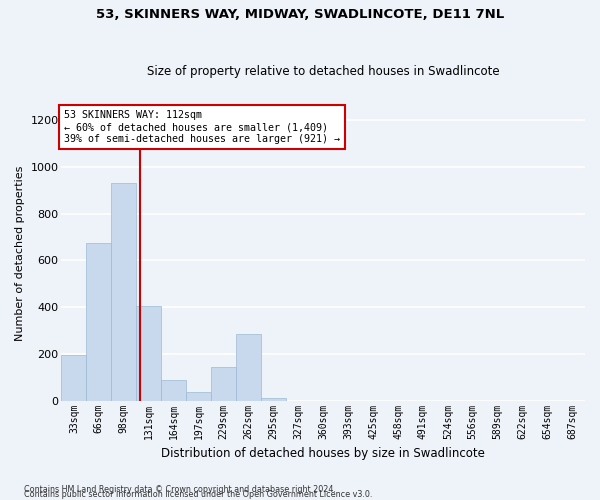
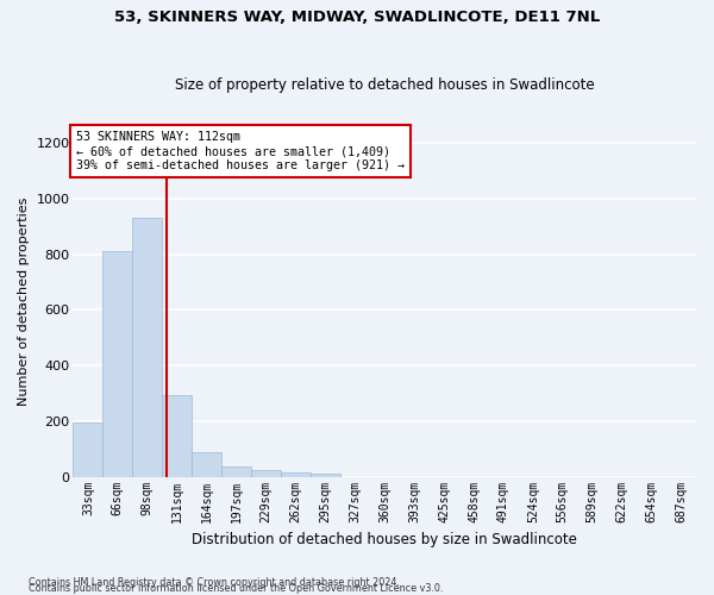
66sqm: 675 -> 810
131sqm: 405 -> 295
229sqm: 145 -> 22
262sqm: 285 -> 15
